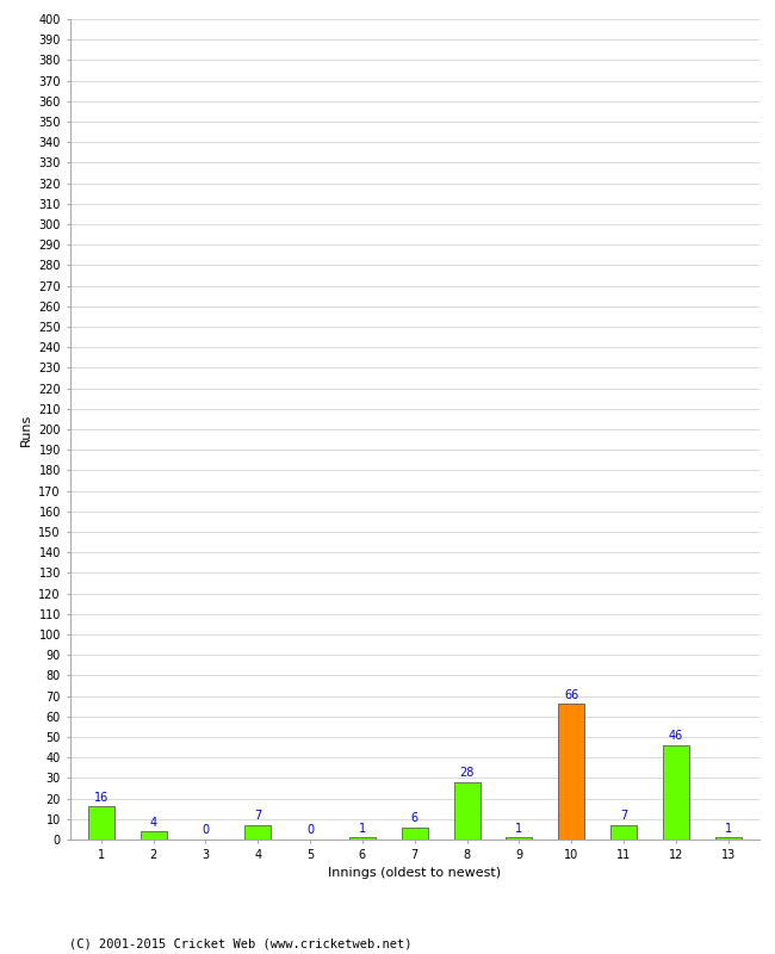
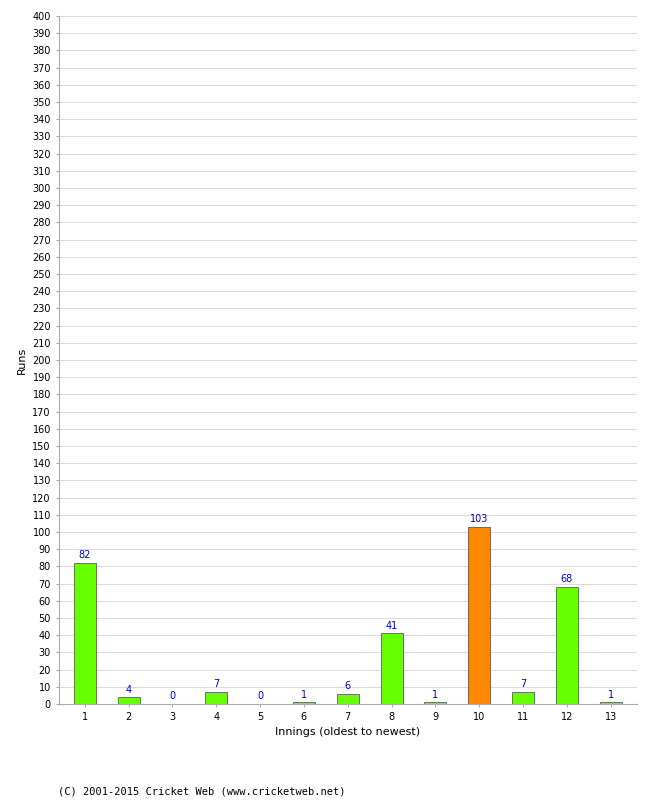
1: 16 -> 82
8: 28 -> 41
10: 66 -> 103
12: 46 -> 68
